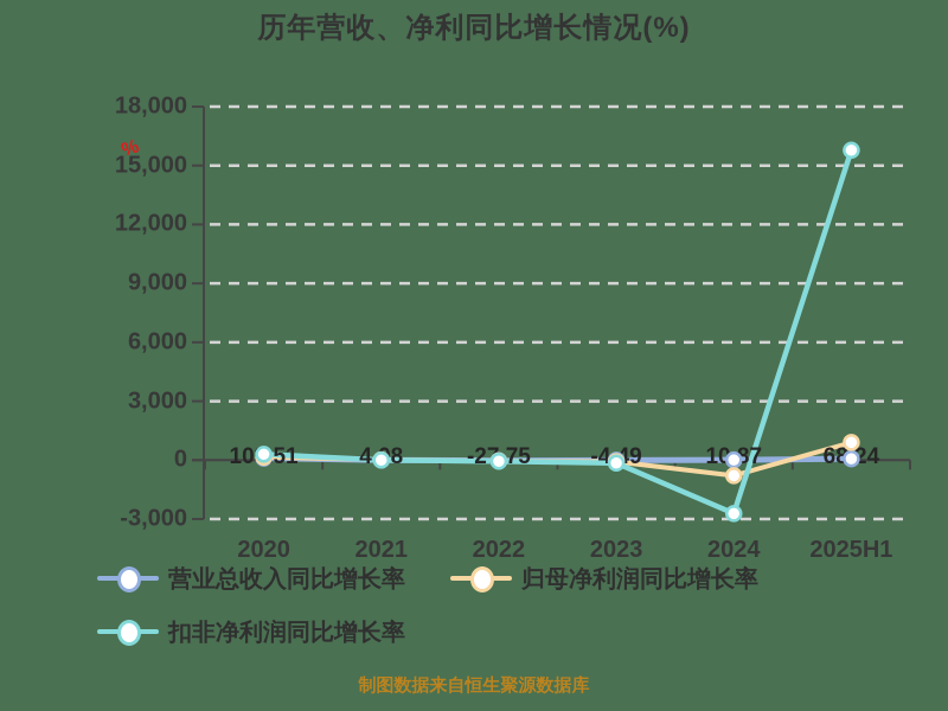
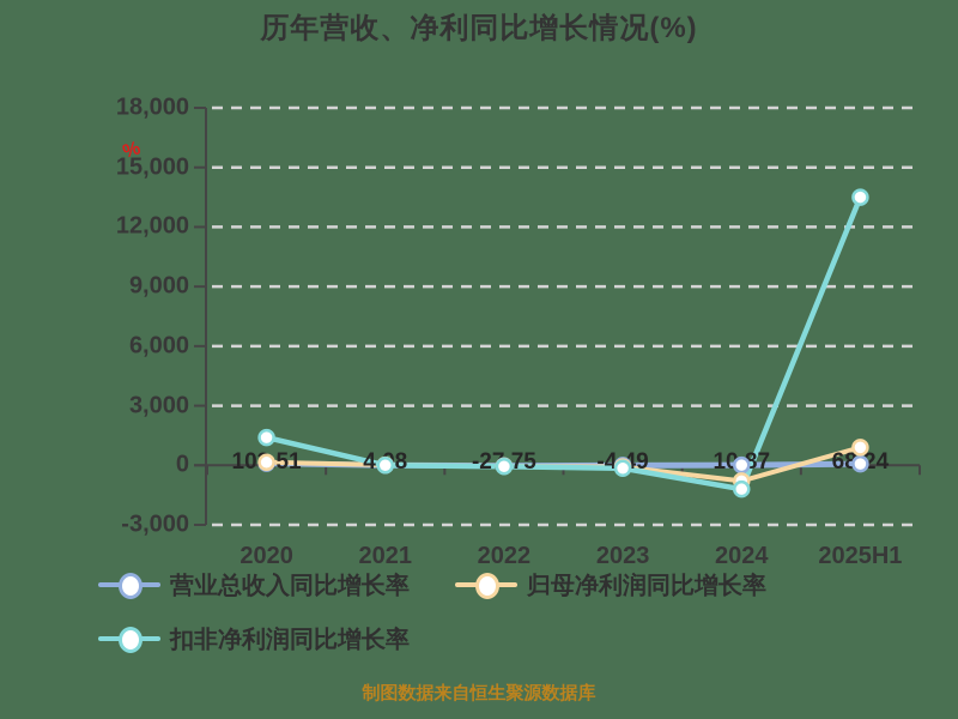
扣非净利润同比增长率/2020: 300 -> 1400
扣非净利润同比增长率/2024: -2700 -> -1200
扣非净利润同比增长率/2025H1: 15800 -> 13500
